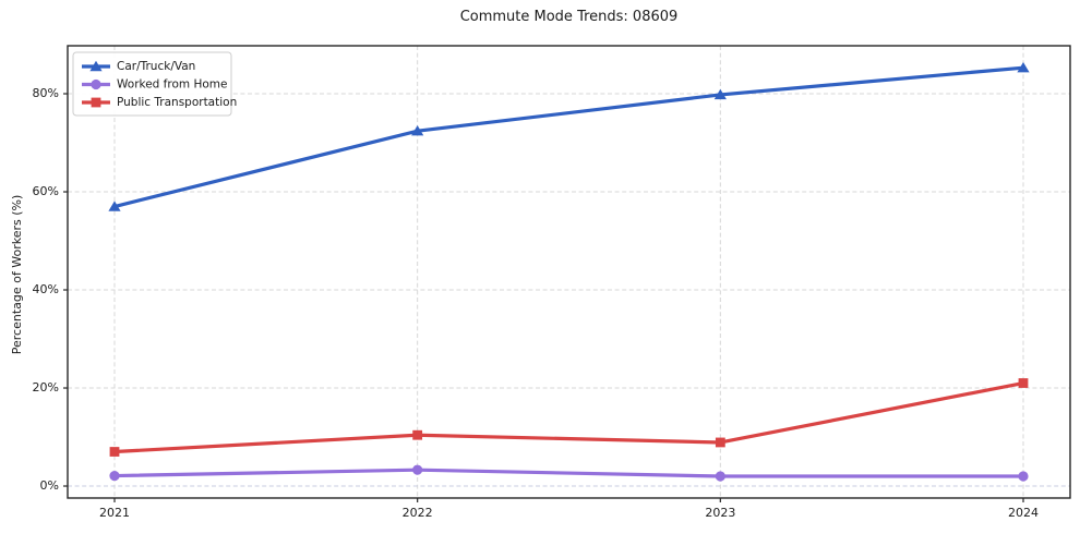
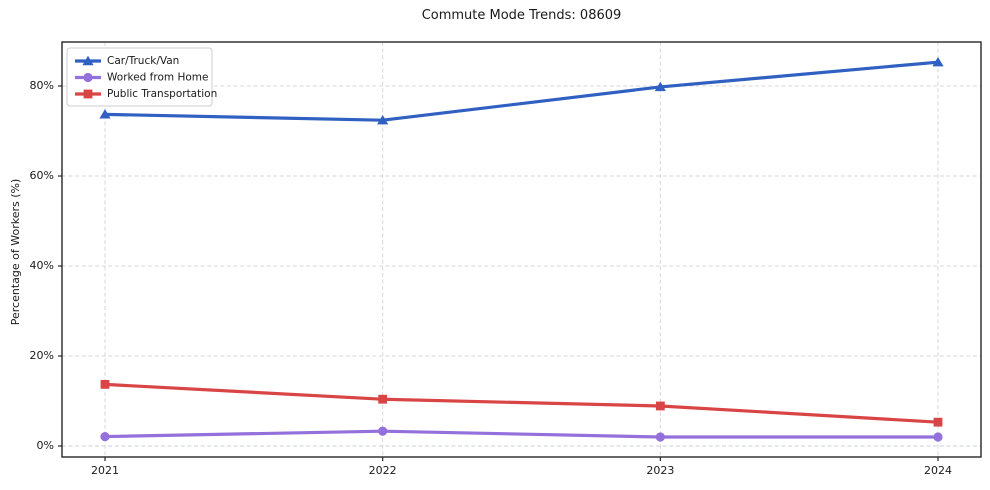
Car/Truck/Van/2021: 57% -> 74%
Public Transportation/2021: 7% -> 14%
Public Transportation/2024: 21% -> 5%
